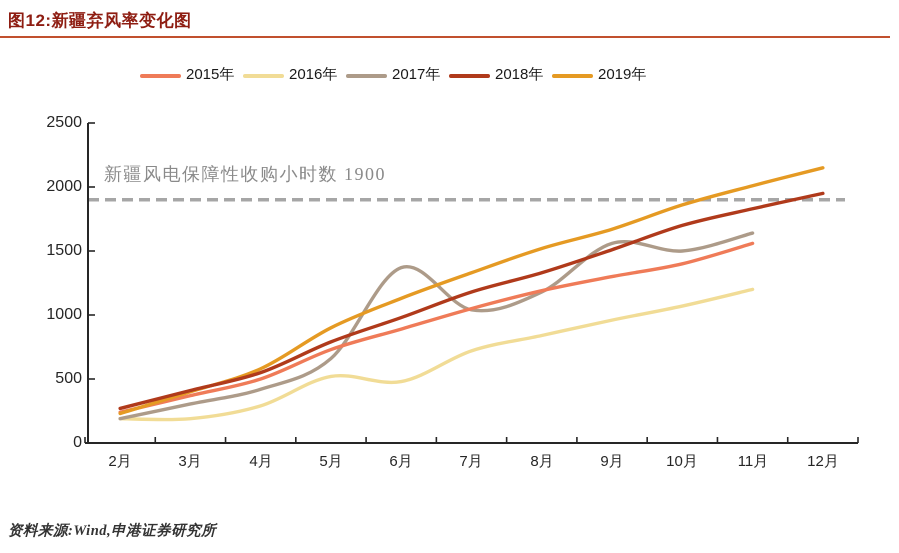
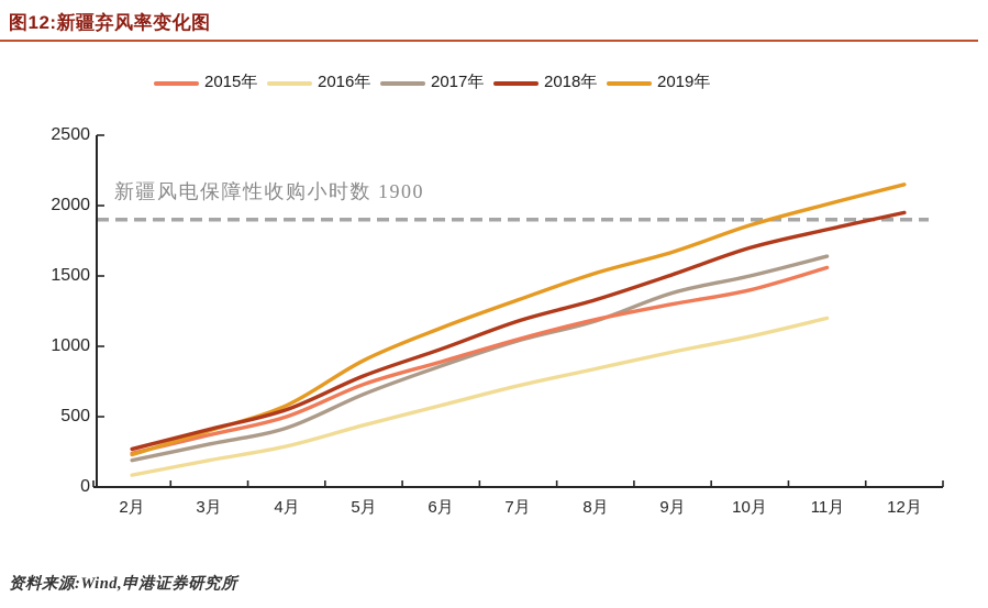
2016年/2月: 190 -> 80
2016年/5月: 520 -> 440
2016年/6月: 480 -> 580
2017年/6月: 1370 -> 860
2017年/9月: 1560 -> 1380
